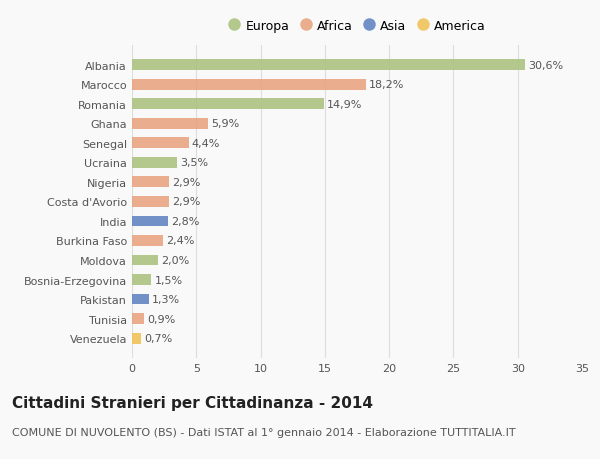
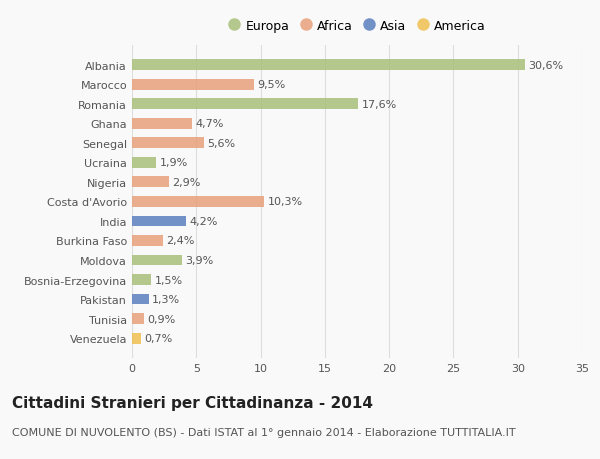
Marocco: 18,2% -> 9,5%
Romania: 14,9% -> 17,6%
Ghana: 5,9% -> 4,7%
Senegal: 4,4% -> 5,6%
Ucraina: 3,5% -> 1,9%
Costa d'Avorio: 2,9% -> 10,3%
India: 2,8% -> 4,2%
Moldova: 2,0% -> 3,9%
